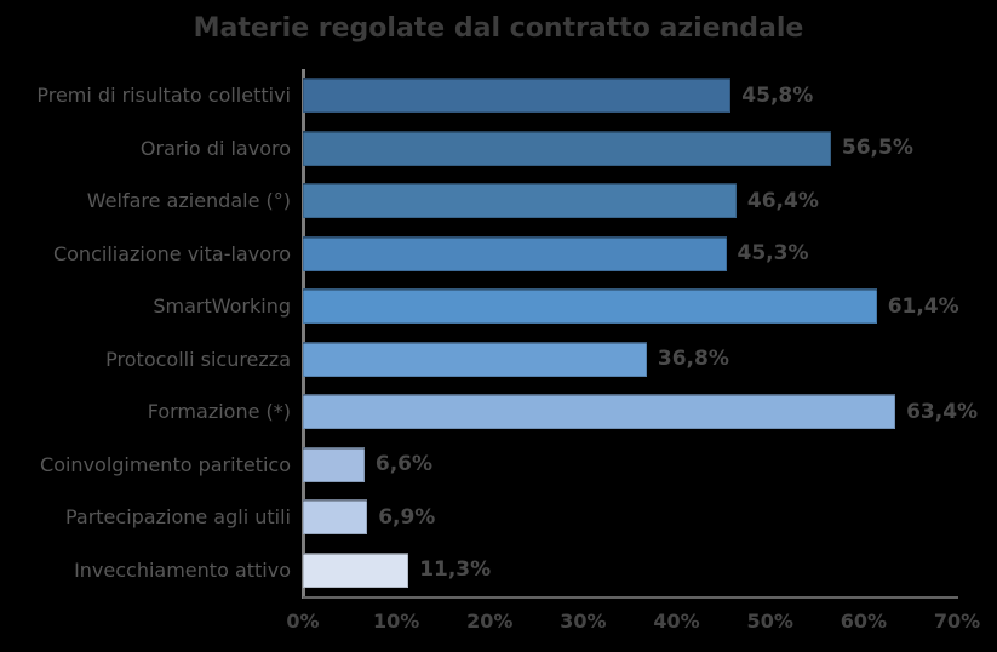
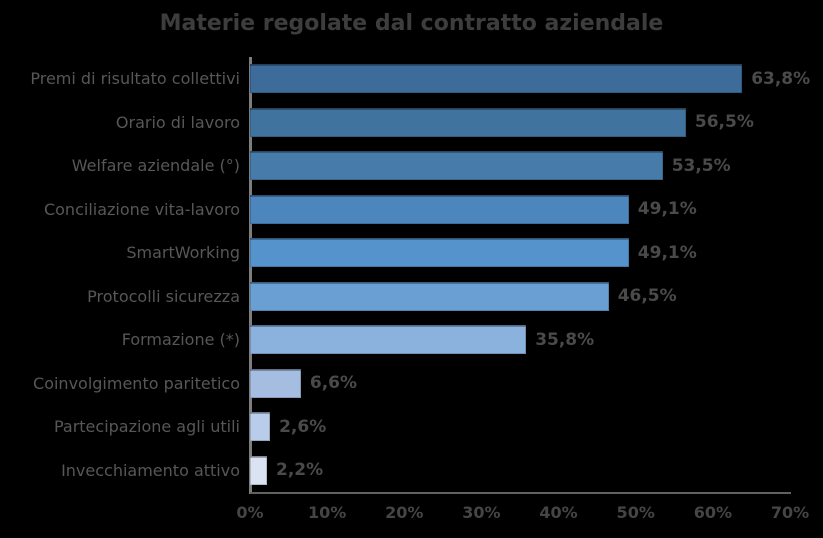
Premi di risultato collettivi: 45,8% -> 63,8%
Welfare aziendale (°): 46,4% -> 53,5%
Conciliazione vita-lavoro: 45,3% -> 49,1%
SmartWorking: 61,4% -> 49,1%
Protocolli sicurezza: 36,8% -> 46,5%
Formazione (*): 63,4% -> 35,8%
Partecipazione agli utili: 6,9% -> 2,6%
Invecchiamento attivo: 11,3% -> 2,2%
